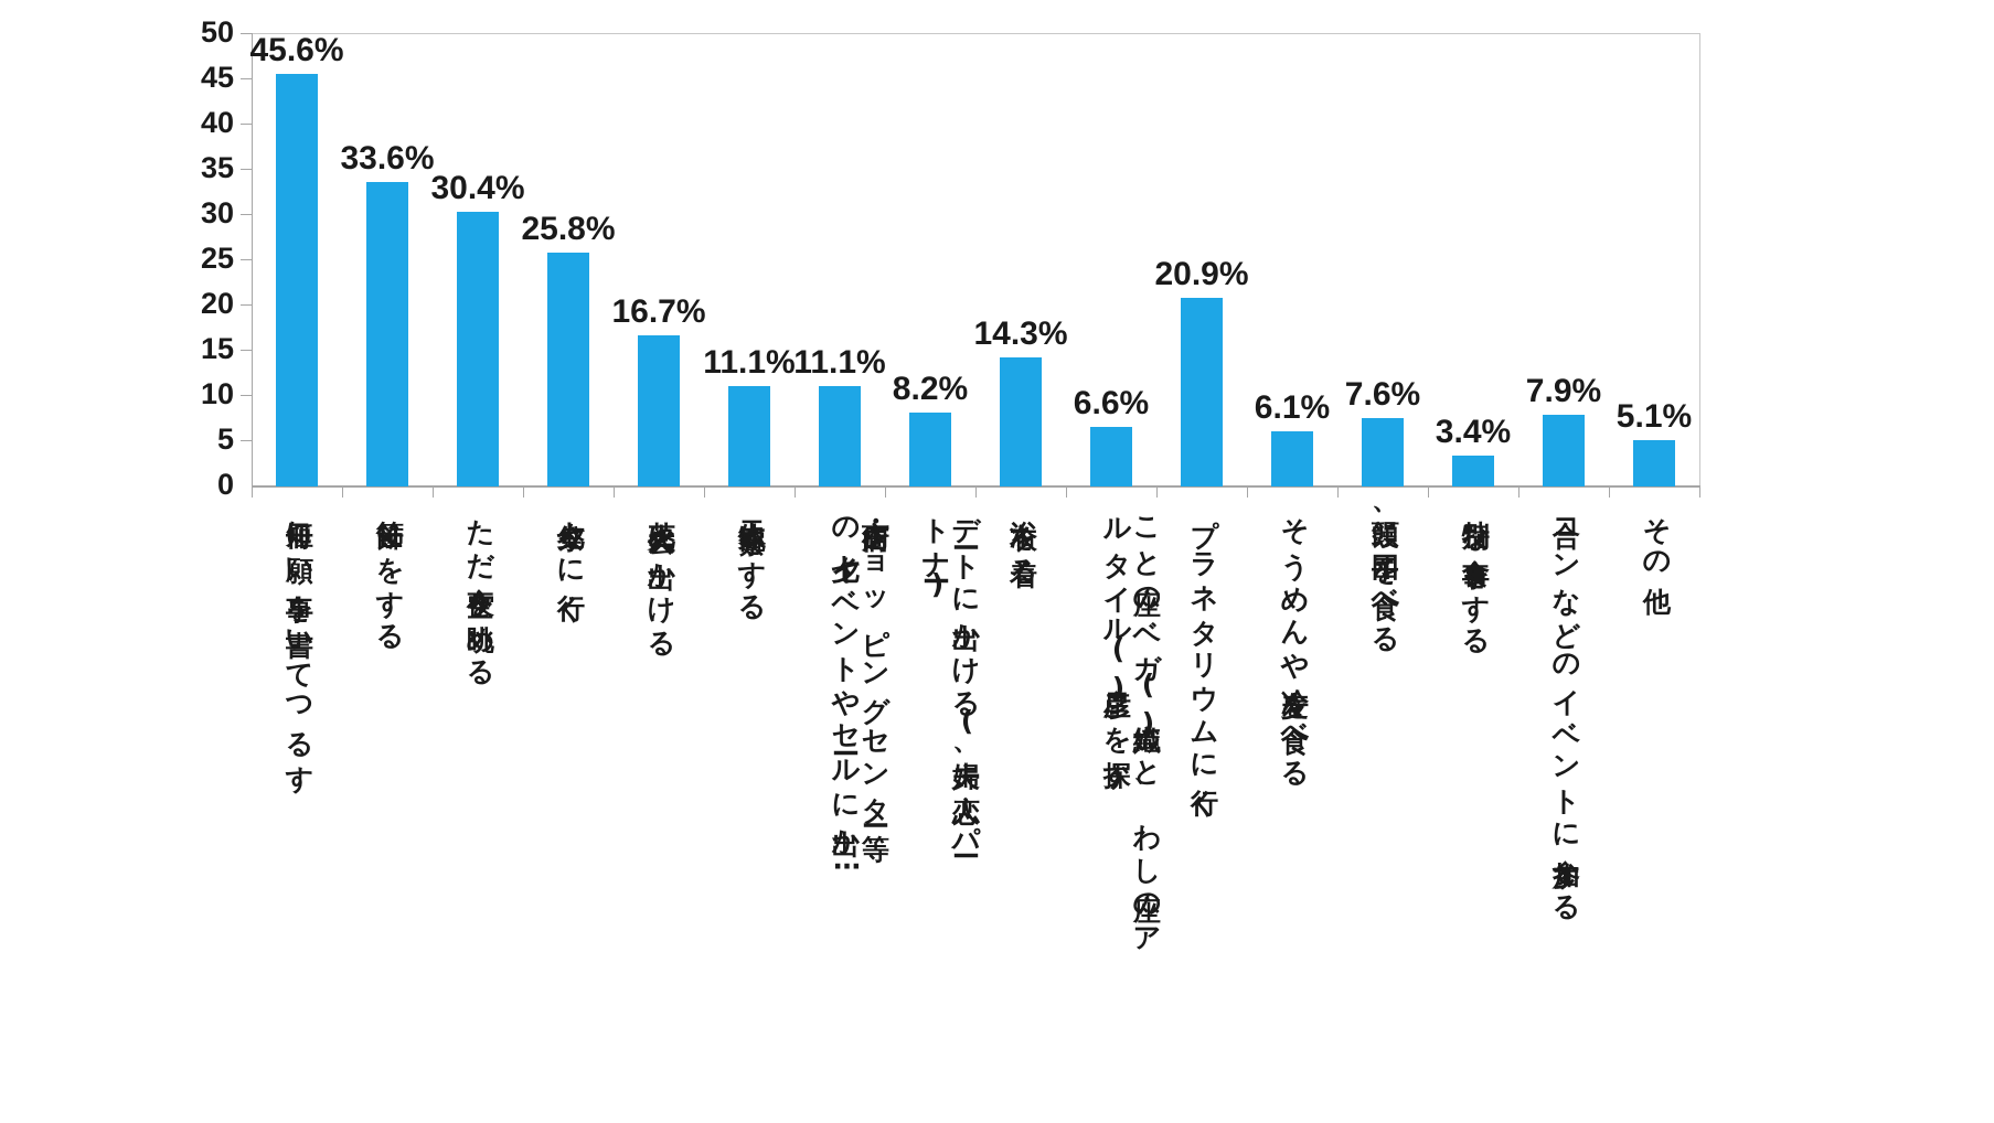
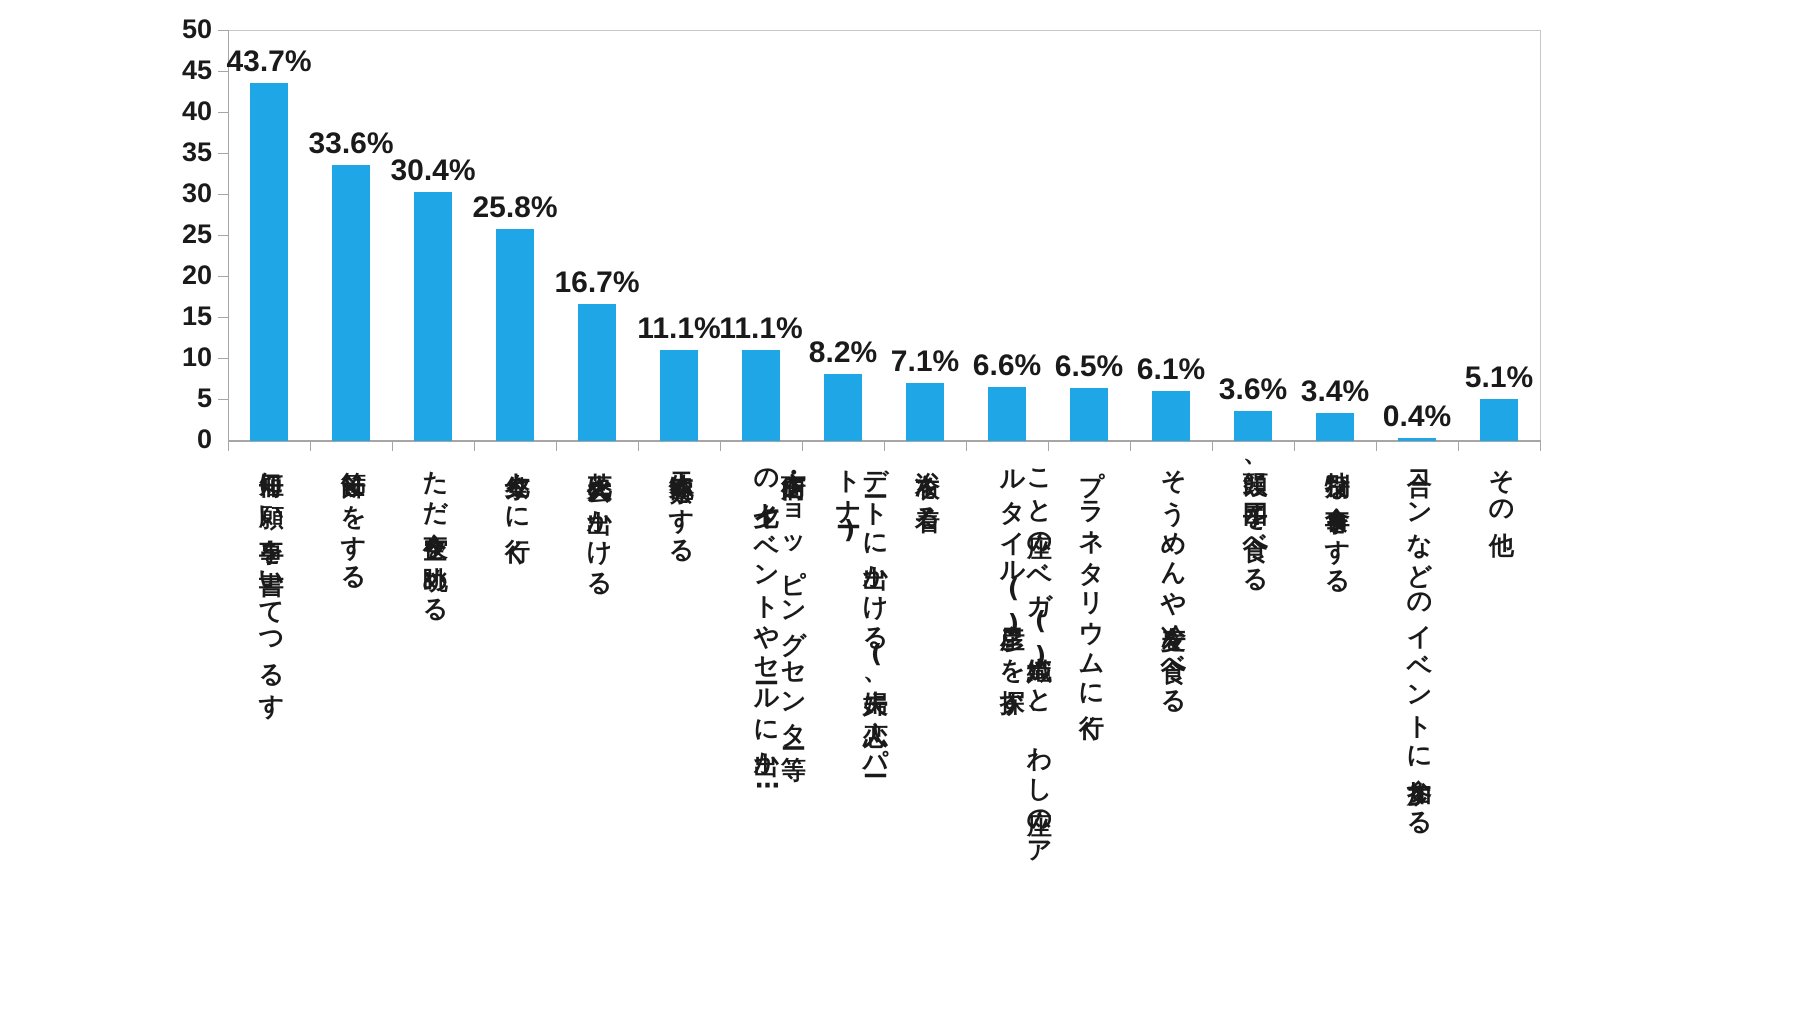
短冊に願い事を書いてつるす: 45.6% -> 43.7%
浴衣を着る: 14.3% -> 7.1%
プラネタリウムに行く: 20.9% -> 6.5%
饅頭、団子を食べる: 7.6% -> 3.6%
合コンなどのイベントに参加する: 7.9% -> 0.4%
